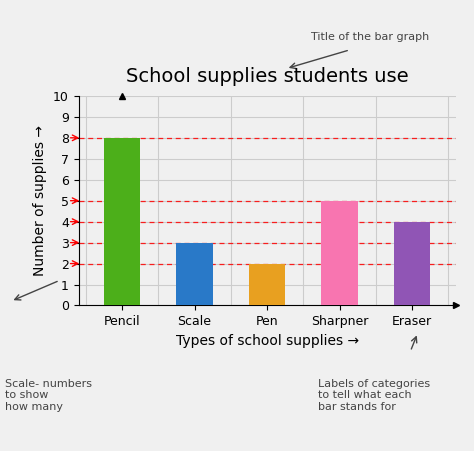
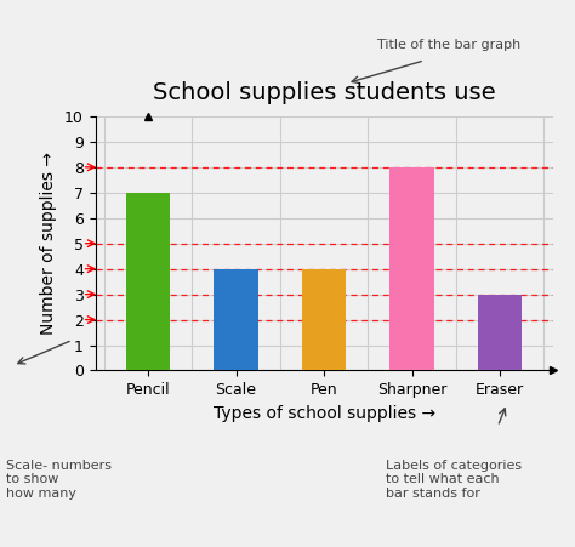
Pencil: 8 -> 7
Scale: 3 -> 4
Pen: 2 -> 4
Sharpner: 5 -> 8
Eraser: 4 -> 3
